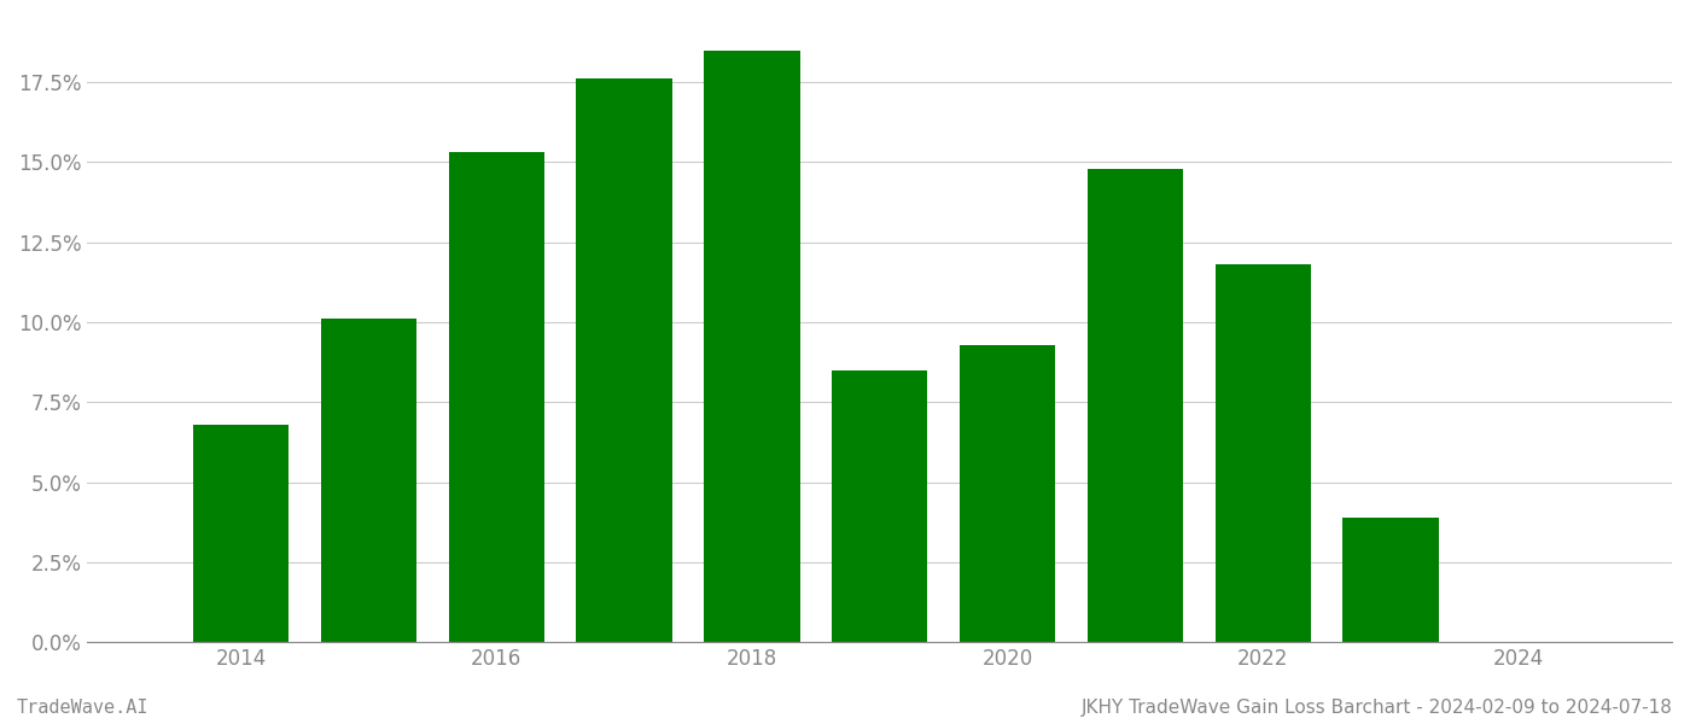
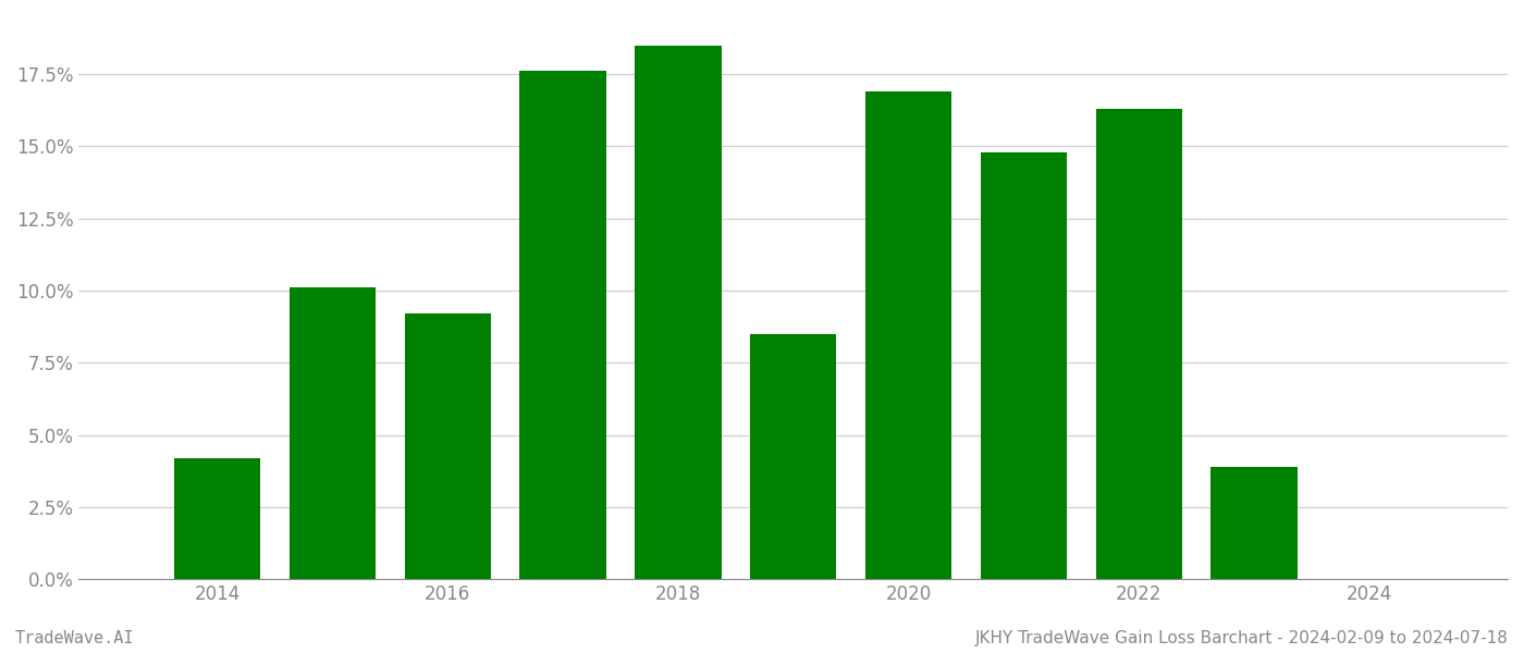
2014: 6.8% -> 4.2%
2016: 15.3% -> 9.2%
2020: 9.3% -> 16.9%
2022: 11.8% -> 16.3%
